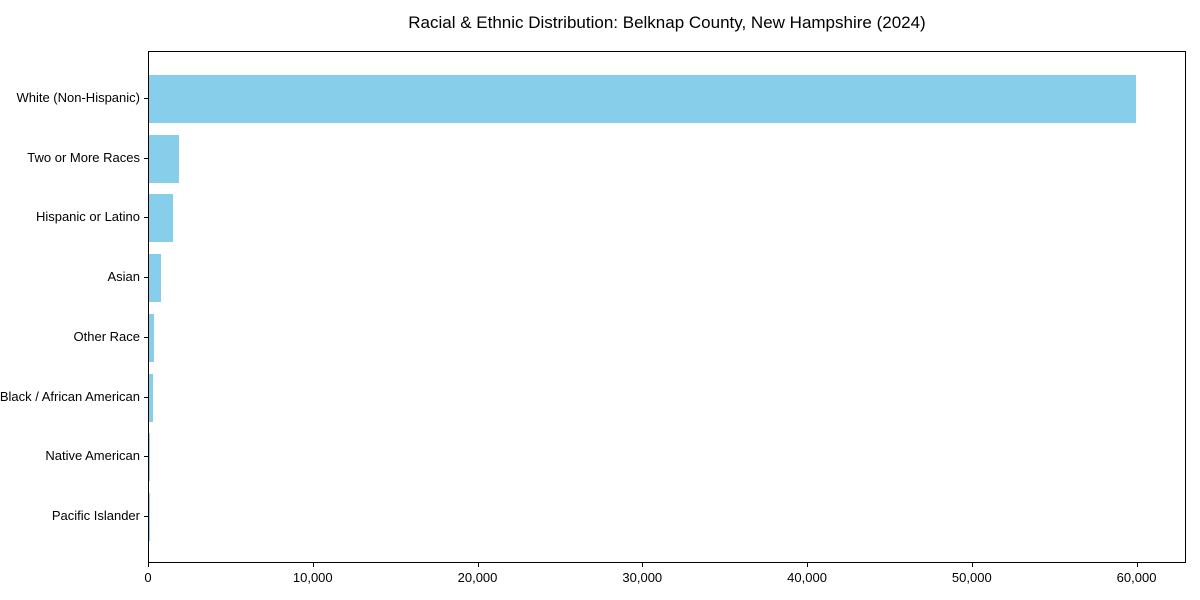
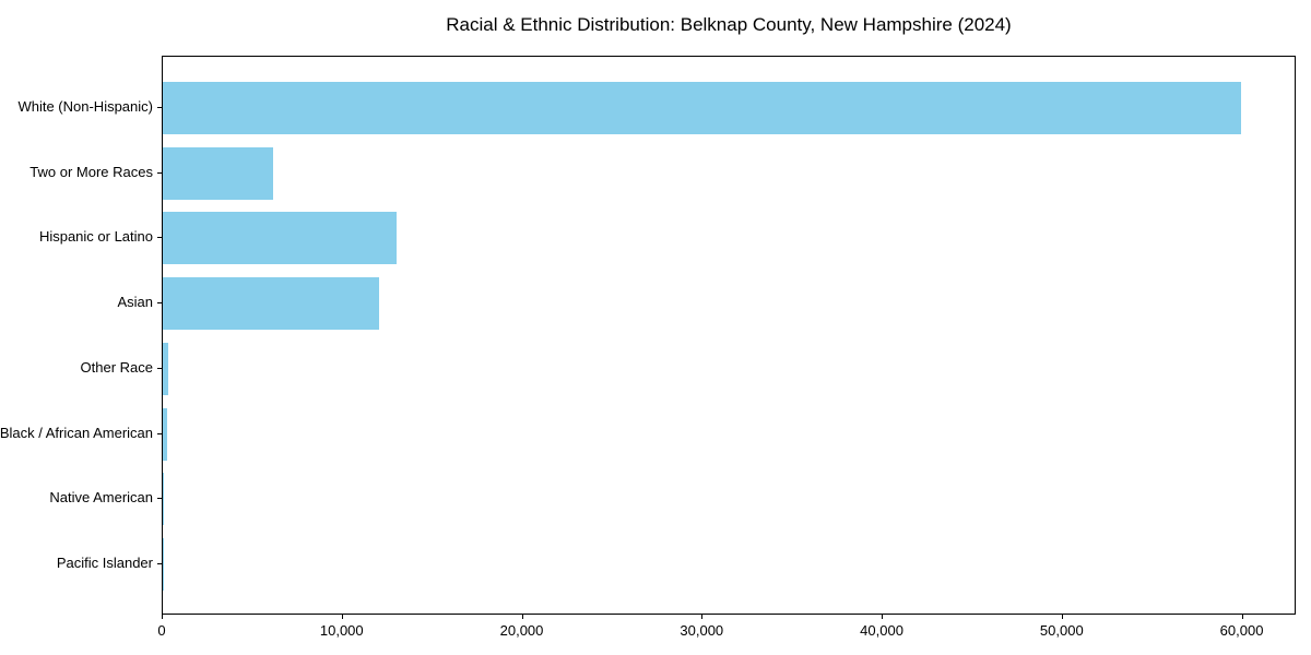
Two or More Races: 1800 -> 6100
Hispanic or Latino: 1400 -> 13000
Asian: 700 -> 12000
